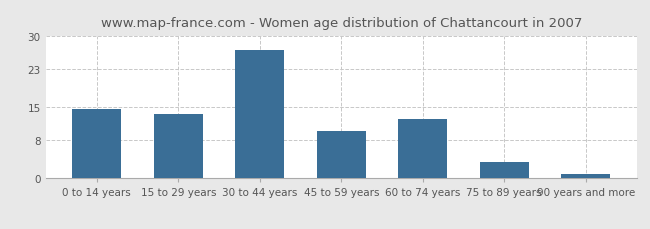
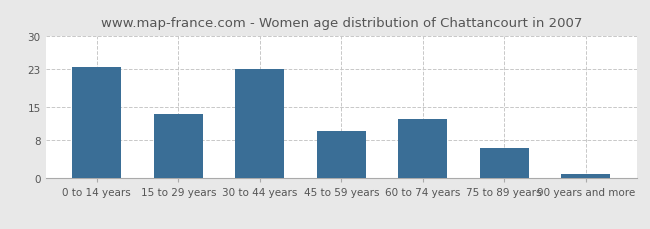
0 to 14 years: 14.5 -> 23.5
30 to 44 years: 27.0 -> 23.0
75 to 89 years: 3.5 -> 6.5
